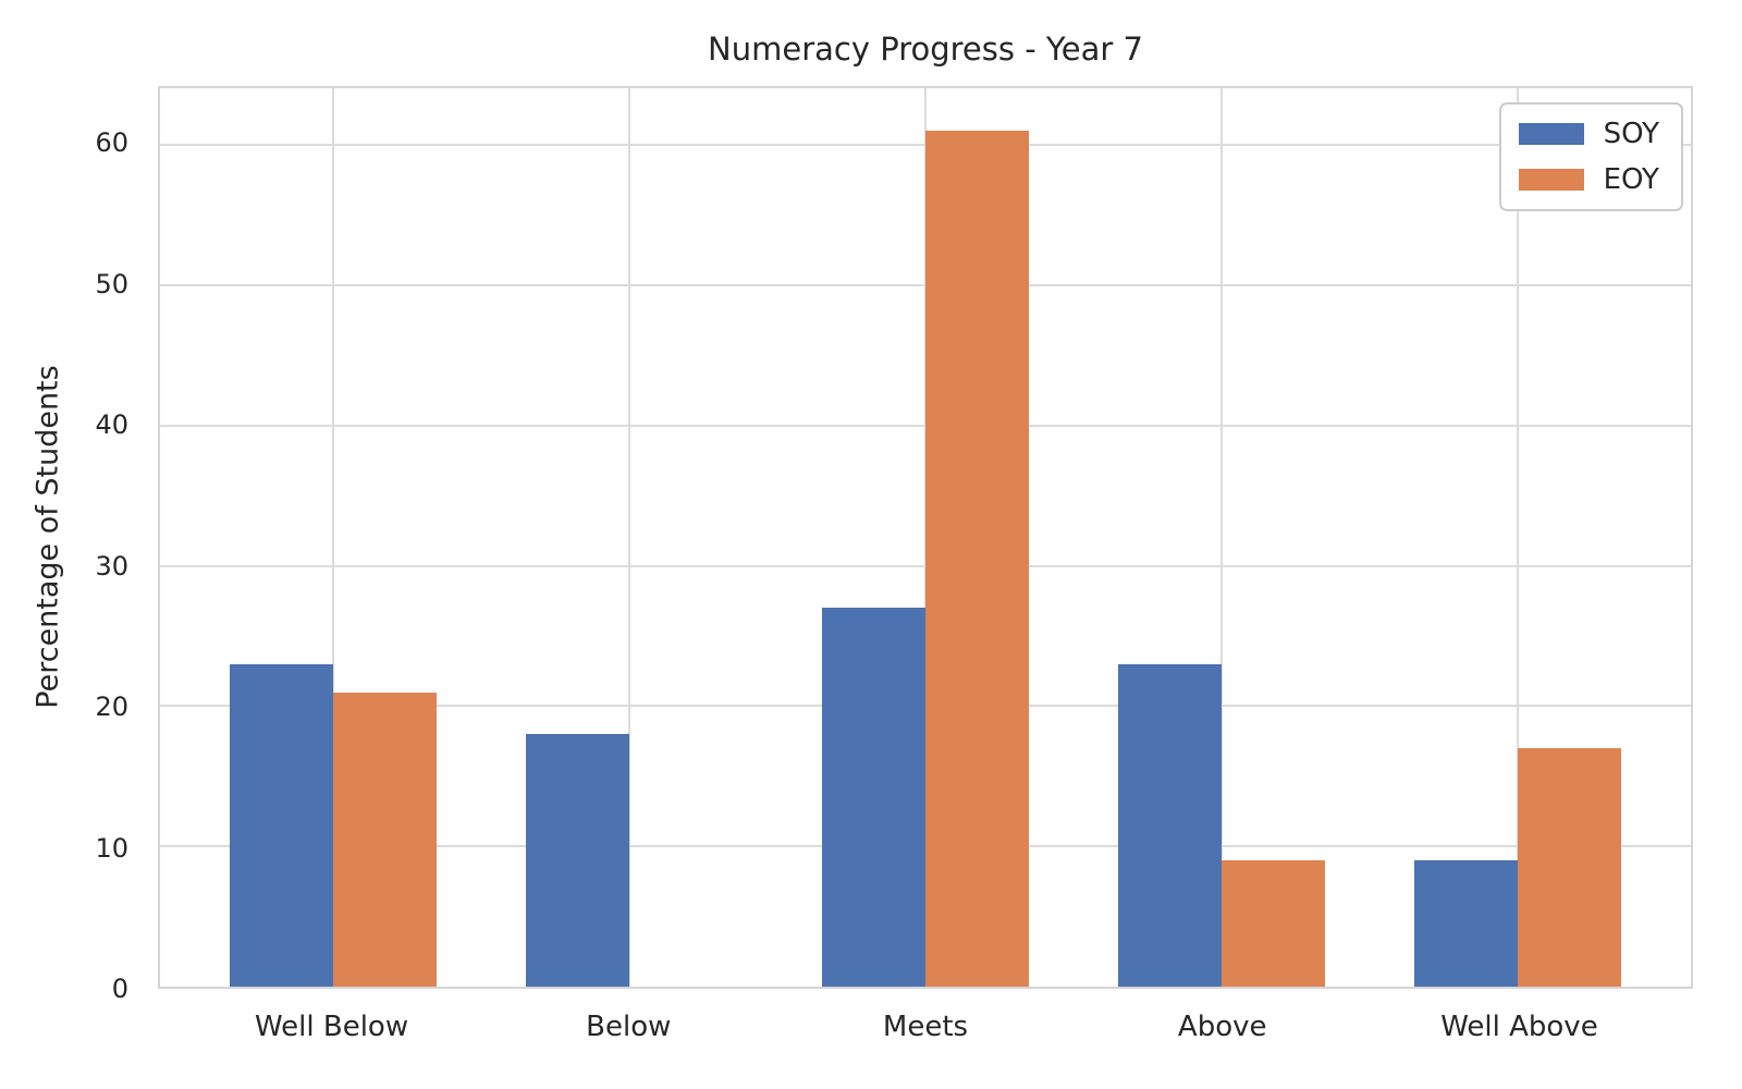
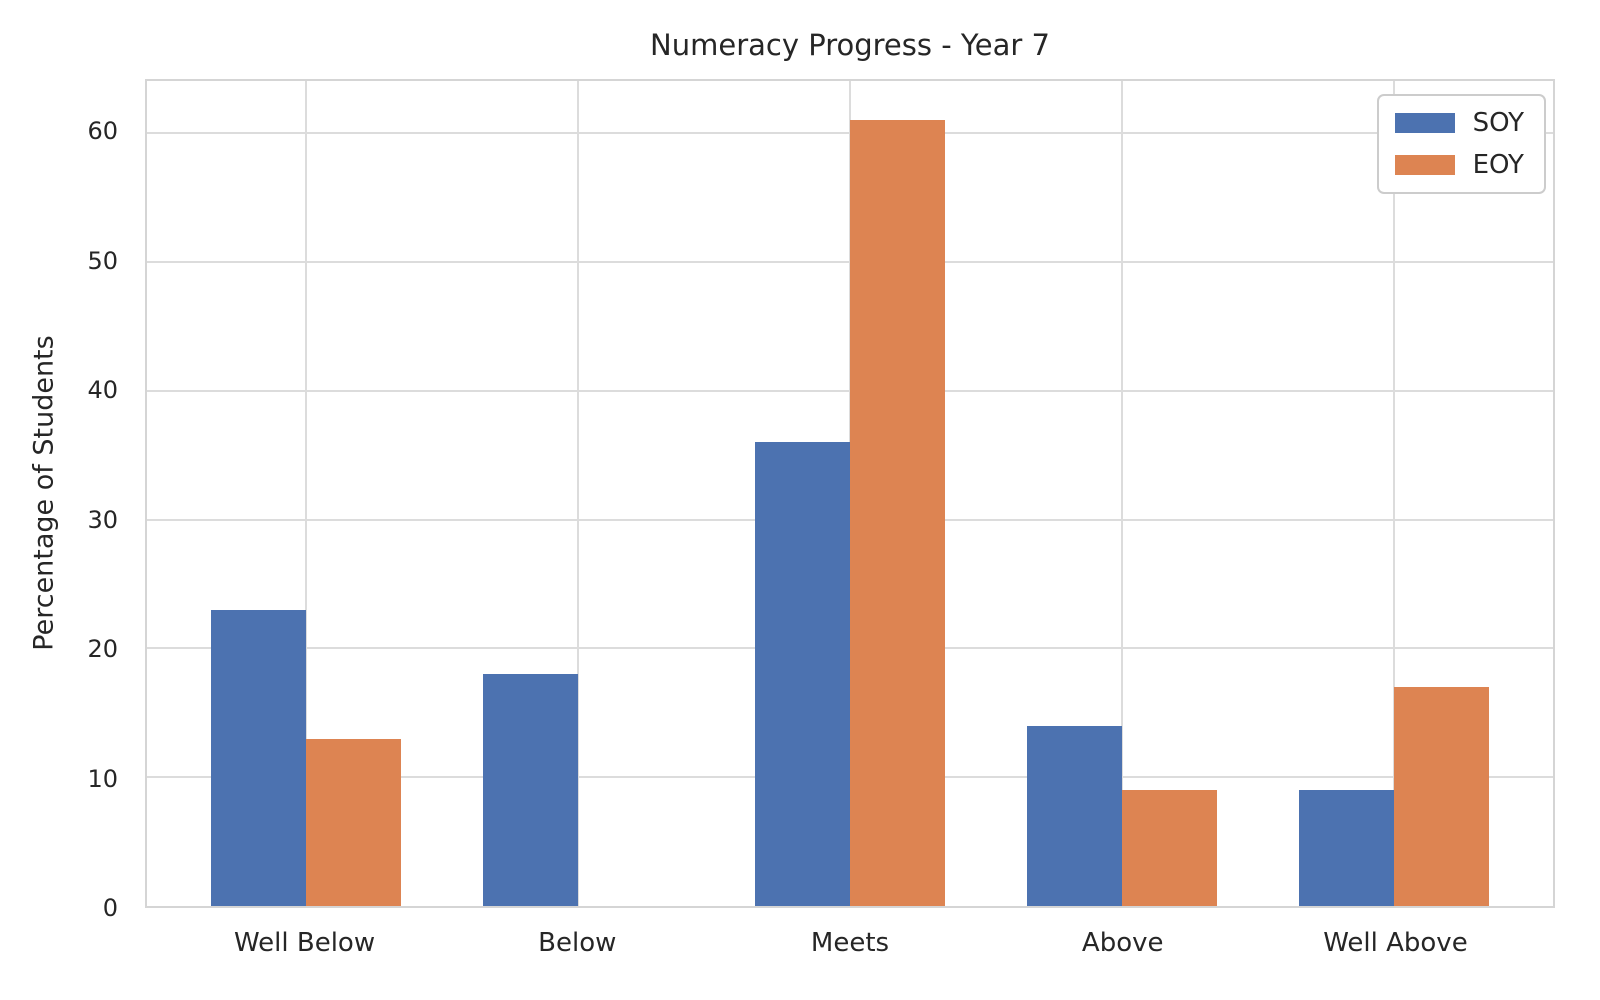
EOY/Well Below: 21 -> 13
SOY/Meets: 27 -> 36
SOY/Above: 23 -> 14
